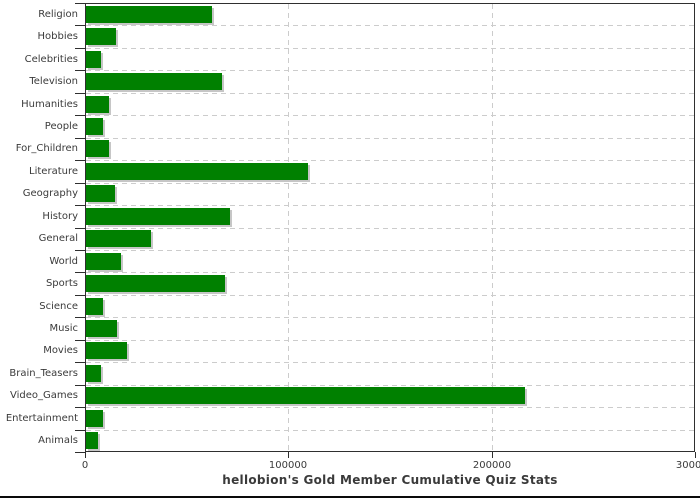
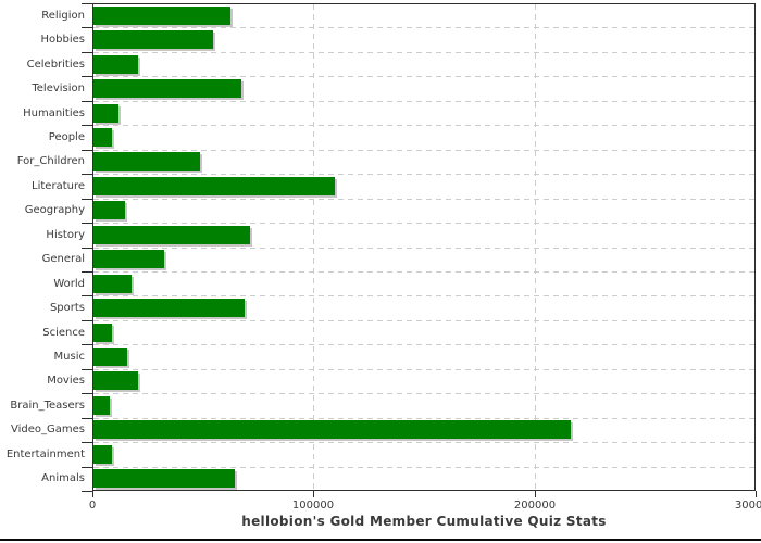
Hobbies: 15000 -> 54000
Celebrities: 8000 -> 20000
For_Children: 11000 -> 48000
Animals: 6000 -> 64000
